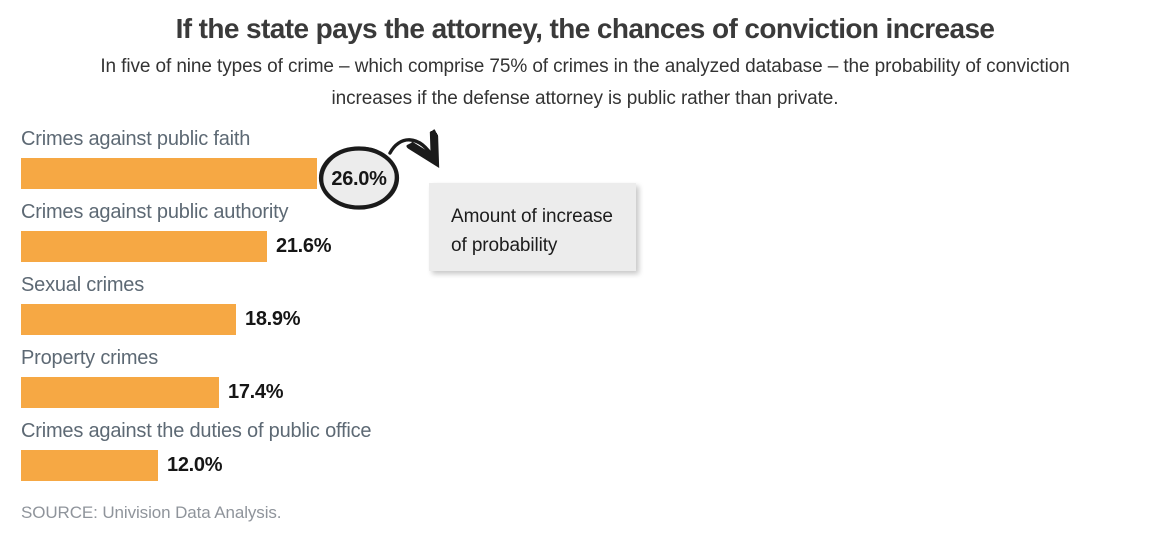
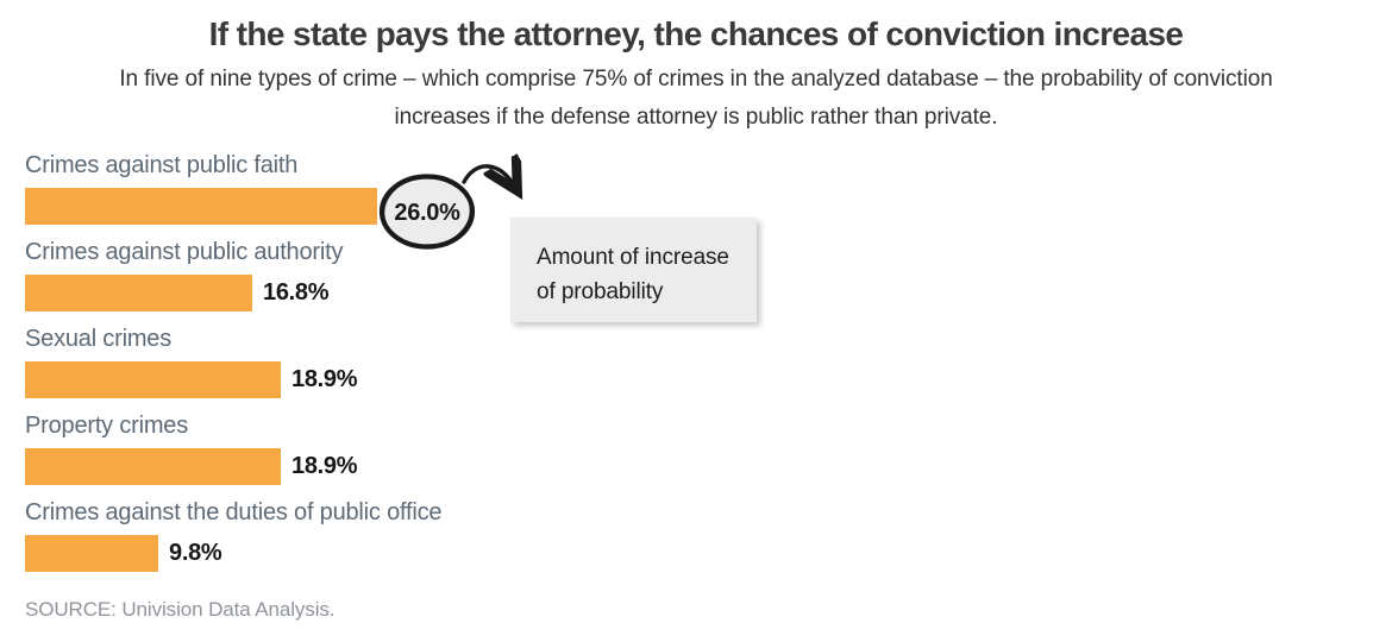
Crimes against public authority: 21.6% -> 16.8%
Property crimes: 17.4% -> 18.9%
Crimes against the duties of public office: 12.0% -> 9.8%
